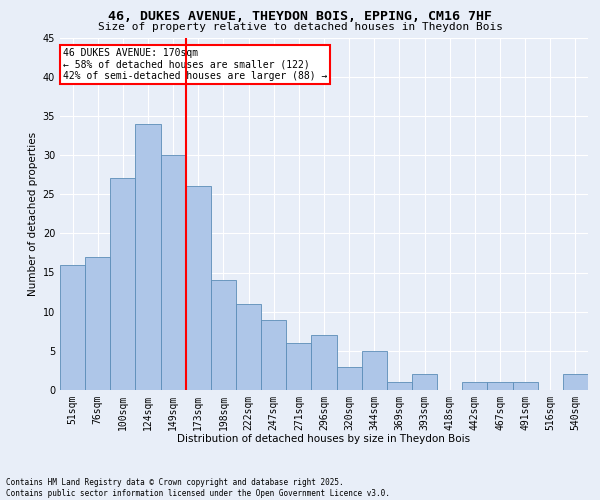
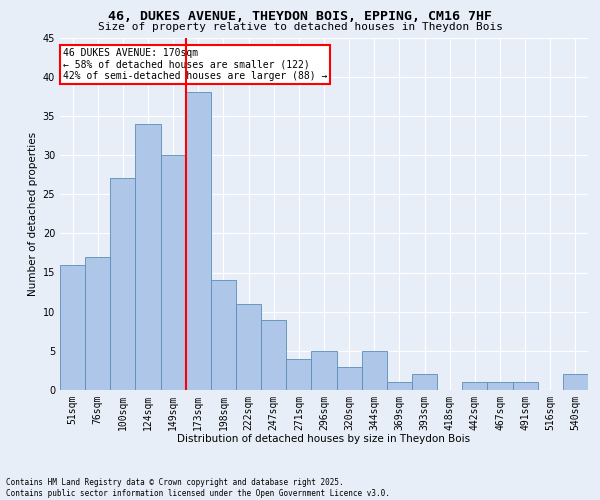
173sqm: 26 -> 38
271sqm: 6 -> 4
296sqm: 7 -> 5
